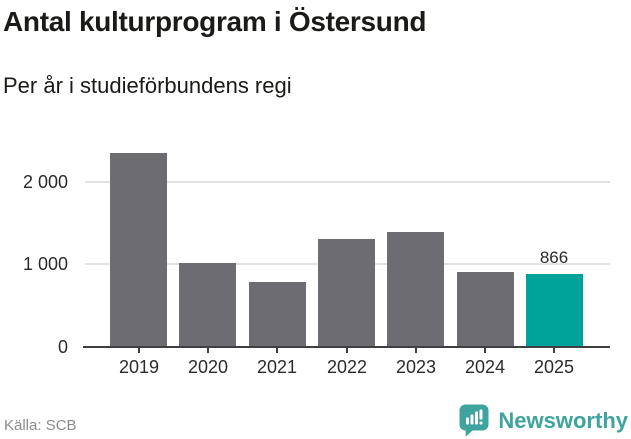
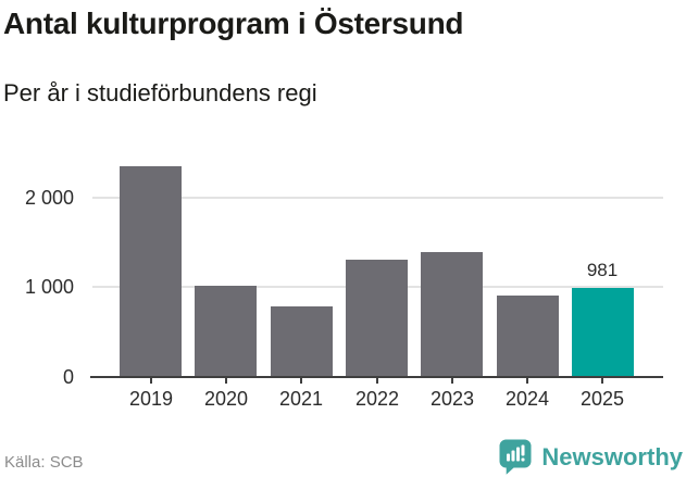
2025: 866 -> 981
